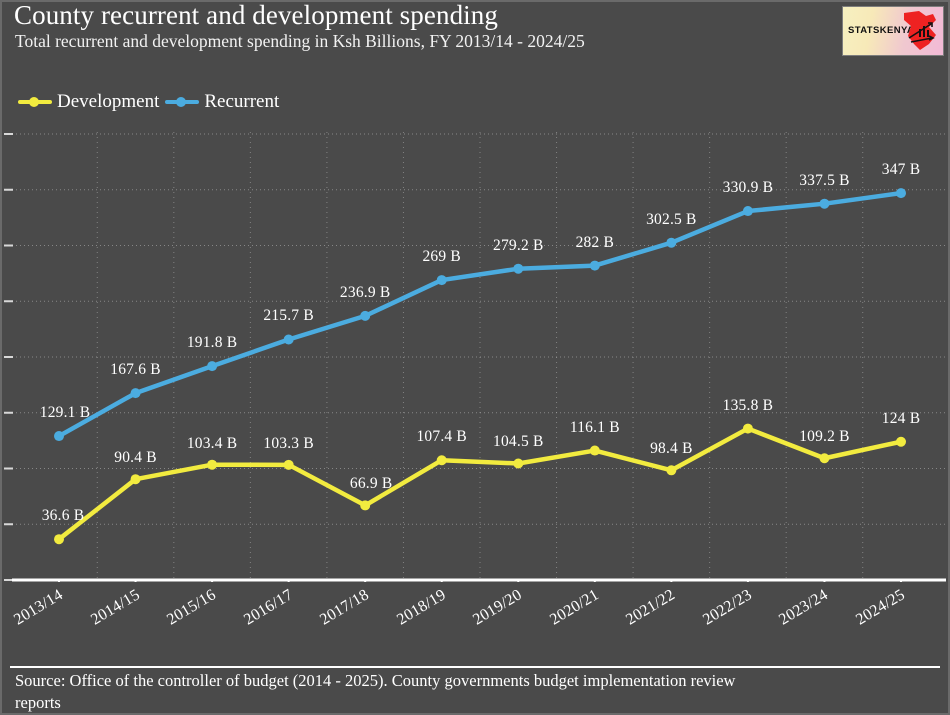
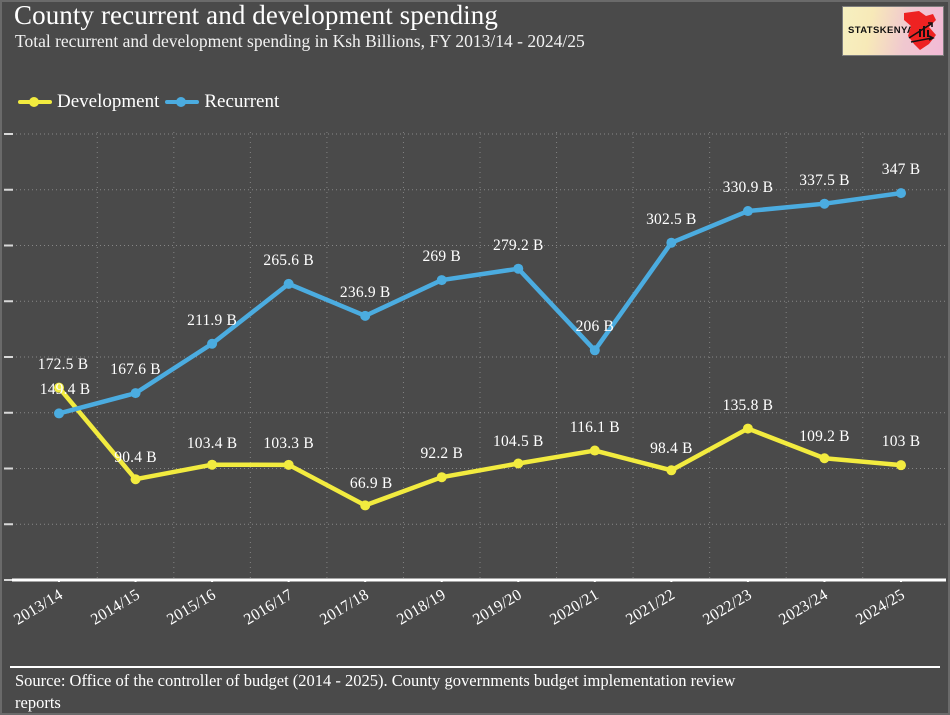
Development/2013/14: 36.6 -> 172.5
Recurrent/2013/14: 129.1 -> 149.4
Recurrent/2015/16: 191.8 -> 211.9
Recurrent/2016/17: 215.7 -> 265.6
Development/2018/19: 107.4 -> 92.2
Recurrent/2020/21: 282 -> 206
Development/2024/25: 124 -> 103
